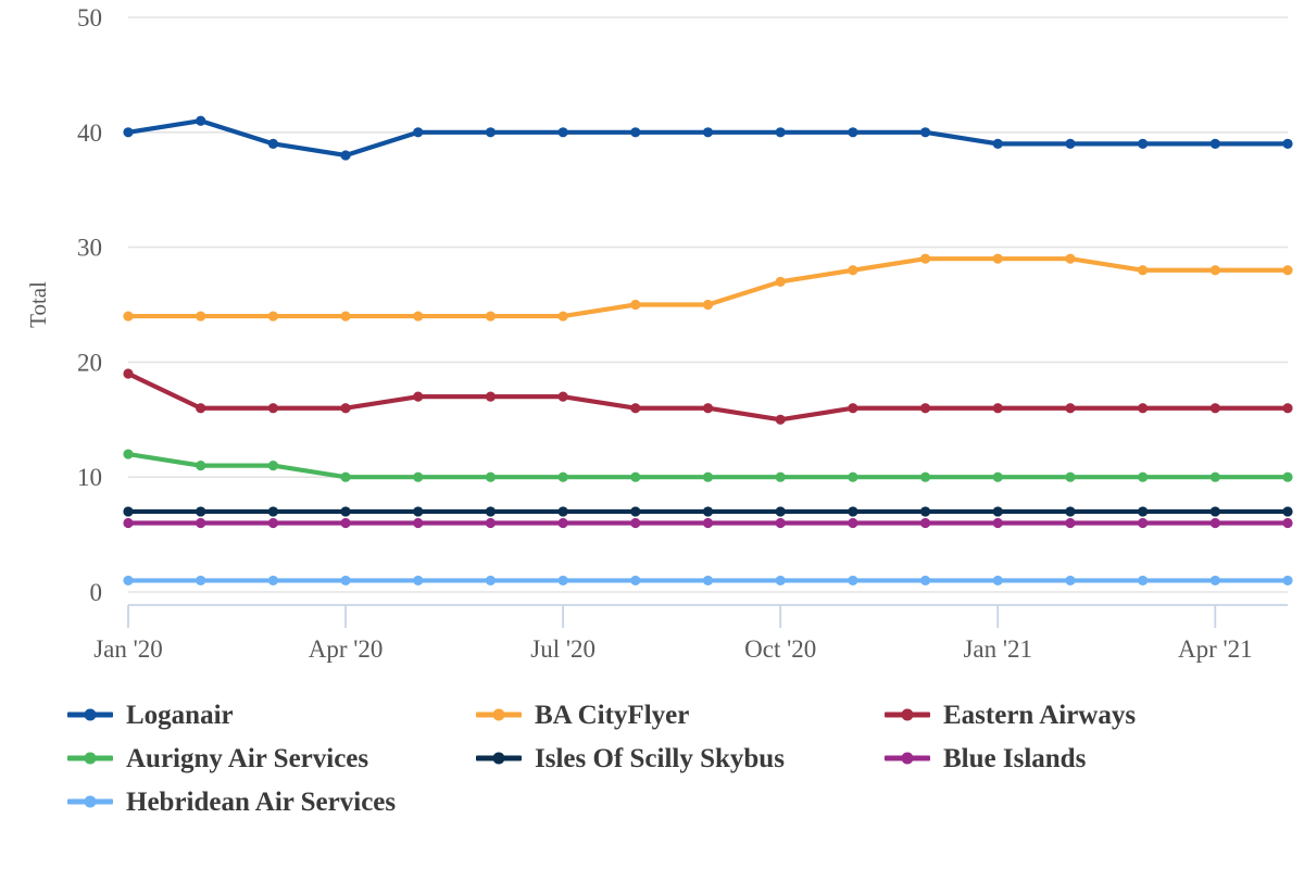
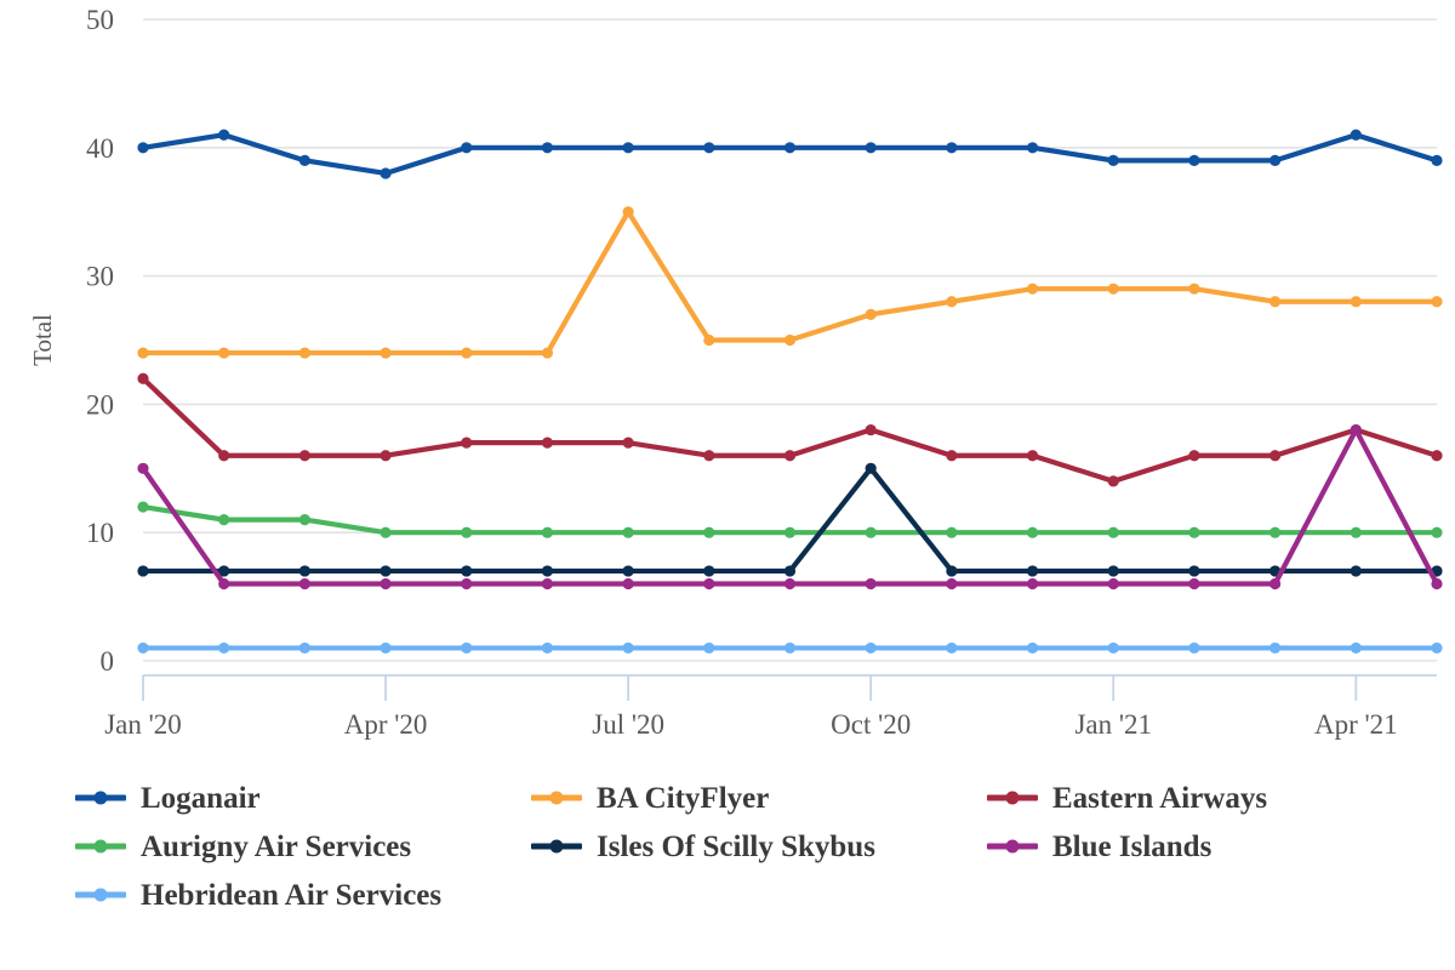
Eastern Airways/Jan '20: 19 -> 22
Blue Islands/Jan '20: 6 -> 15
BA CityFlyer/Jul '20: 24 -> 35
Eastern Airways/Oct '20: 15 -> 18
Isles Of Scilly Skybus/Oct '20: 7 -> 15
Eastern Airways/Jan '21: 16 -> 14
Loganair/Apr '21: 39 -> 41
Eastern Airways/Apr '21: 16 -> 18
Blue Islands/Apr '21: 6 -> 18
